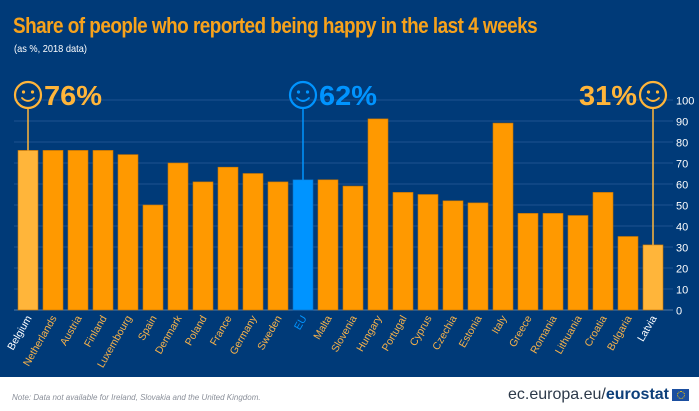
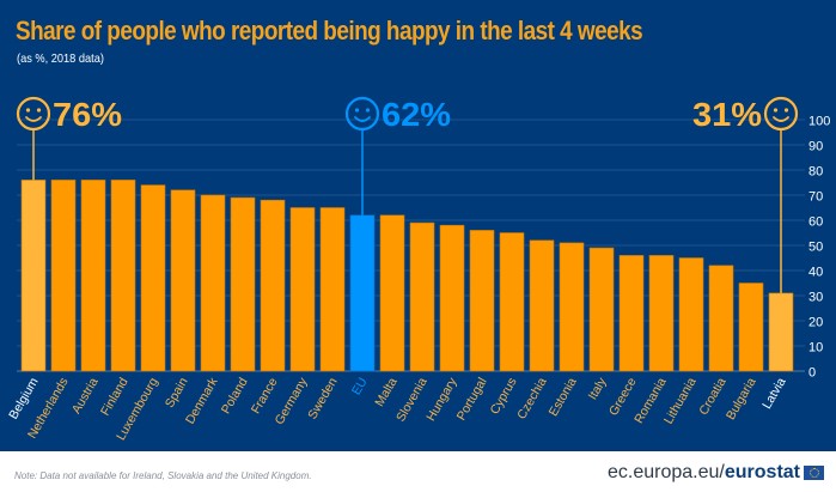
Spain: 50 -> 72
Poland: 61 -> 69
Sweden: 61 -> 65
Hungary: 91 -> 58
Italy: 89 -> 49
Croatia: 56 -> 42
